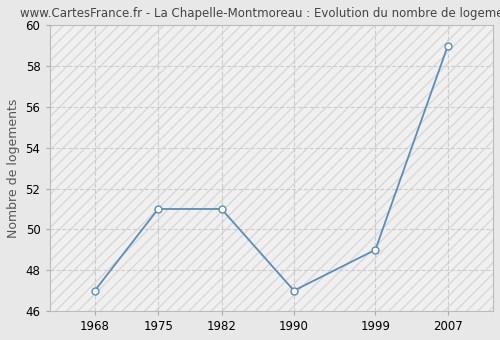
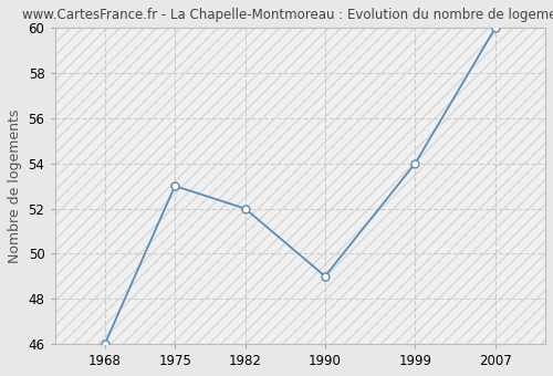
1968: 47 -> 46
1975: 51 -> 53
1982: 51 -> 52
1990: 47 -> 49
1999: 49 -> 54
2007: 59 -> 60
